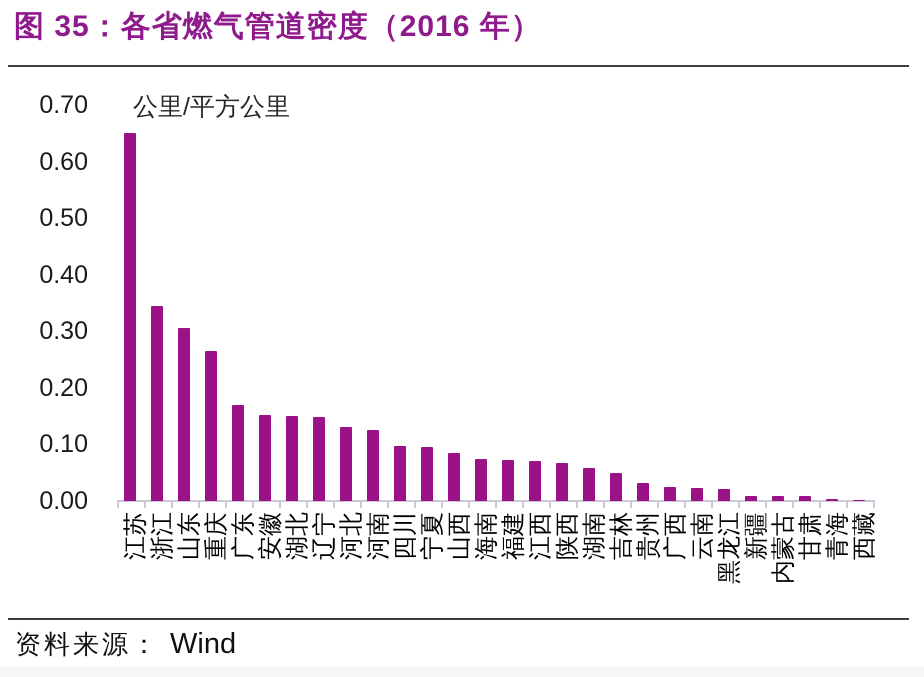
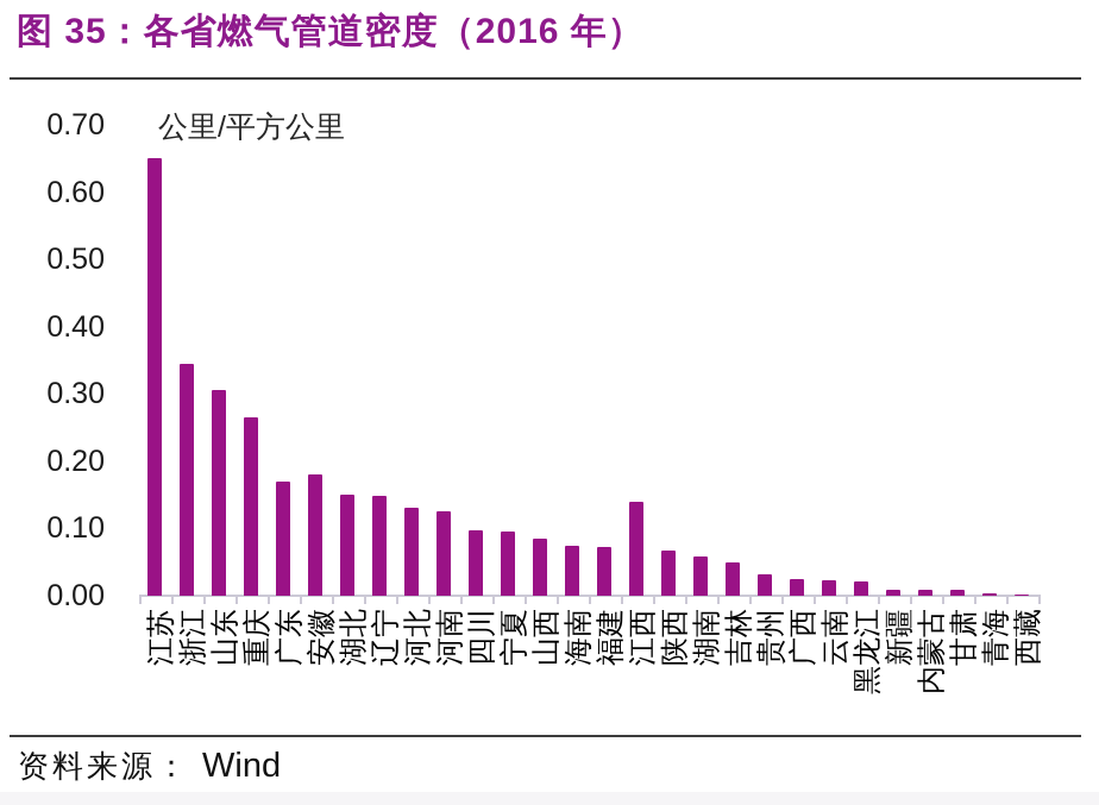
安徽: 0.15 -> 0.18
江西: 0.07 -> 0.14
